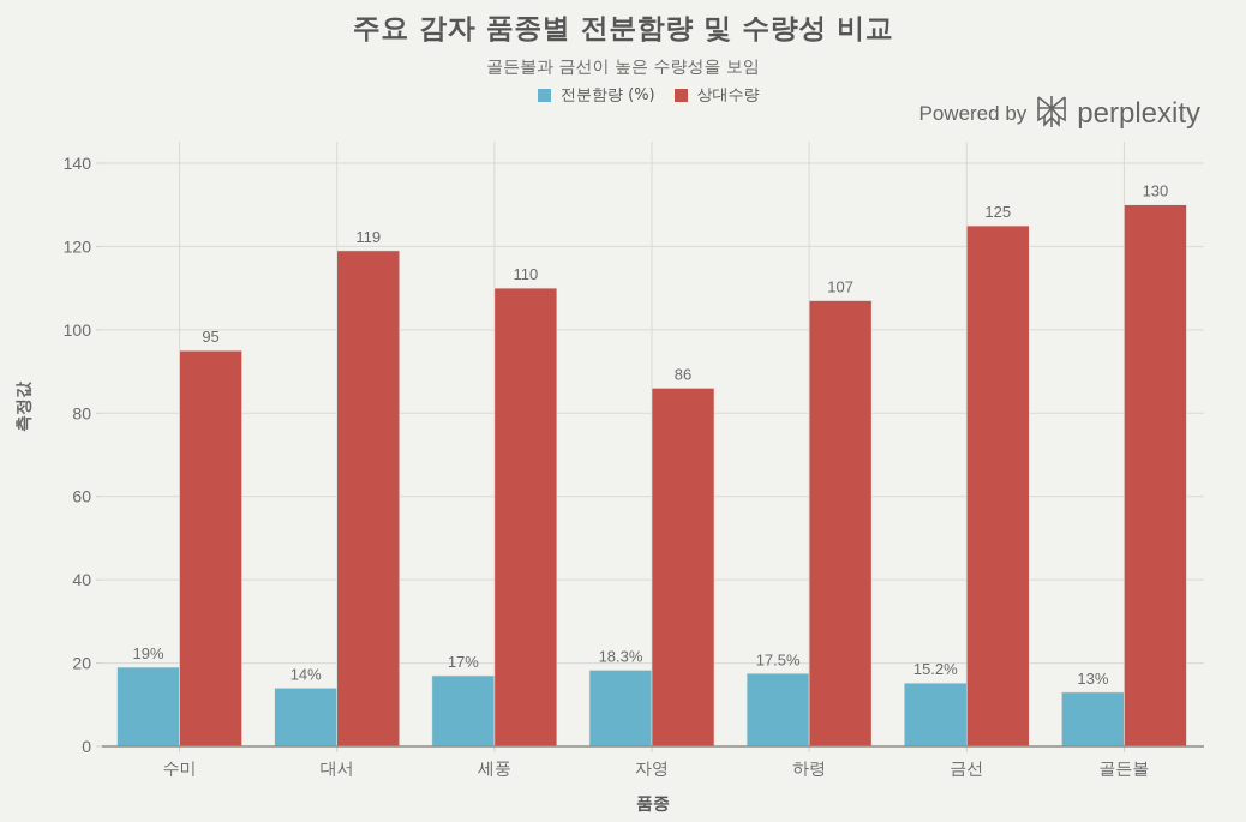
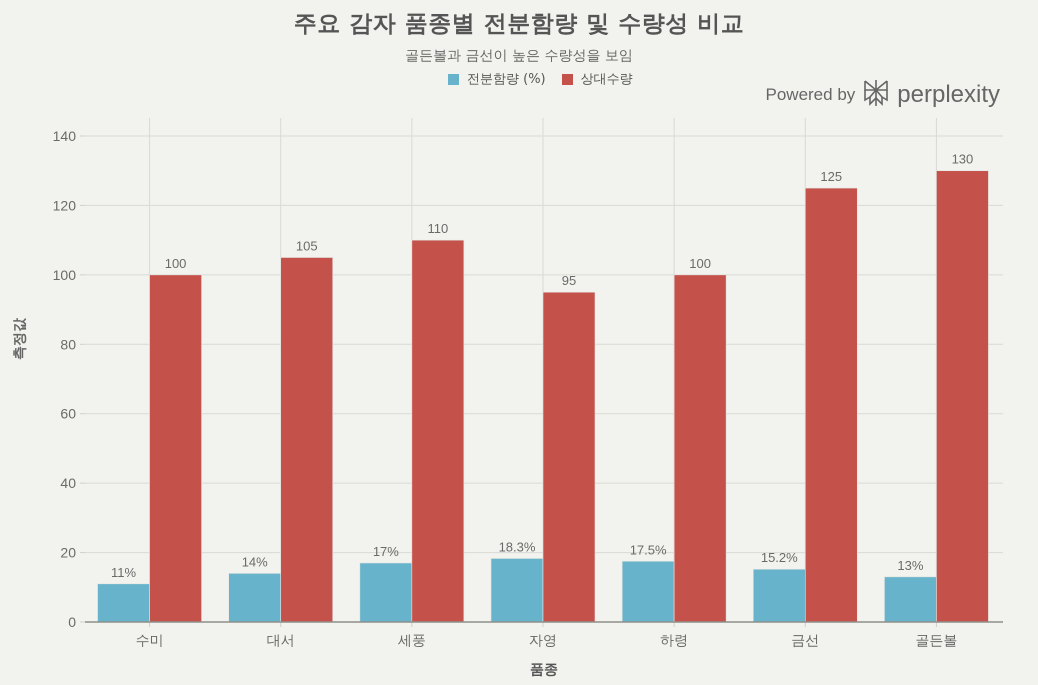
전분함량 (%)/수미: 19% -> 11%
상대수량/수미: 95 -> 100
상대수량/대서: 119 -> 105
상대수량/자영: 86 -> 95
상대수량/하령: 107 -> 100
